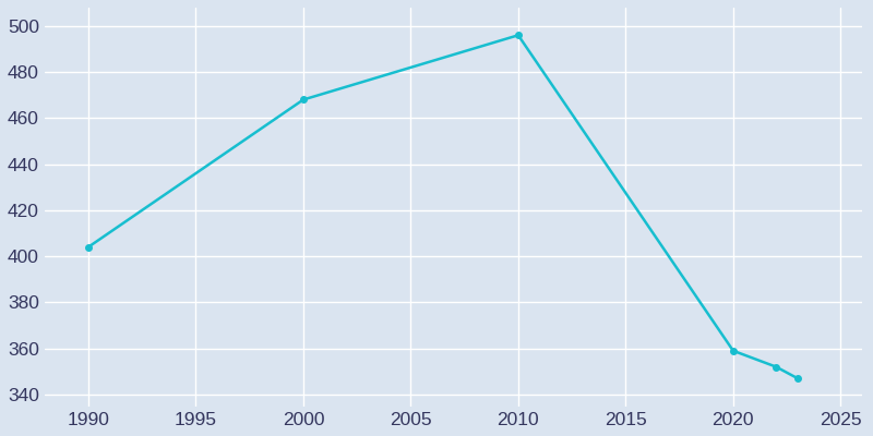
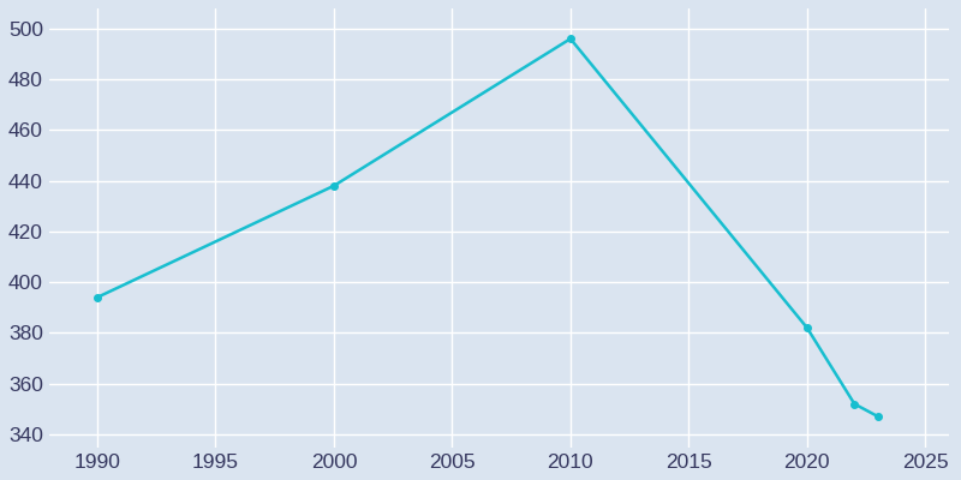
1990: 404 -> 394
2000: 468 -> 438
2020: 359 -> 382
